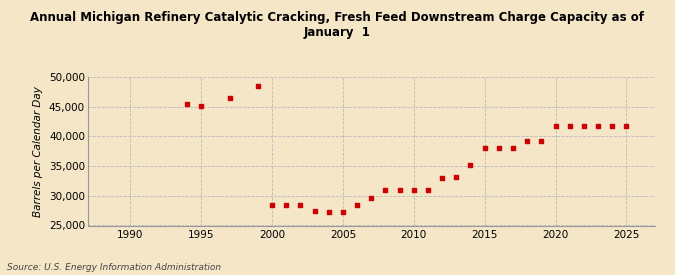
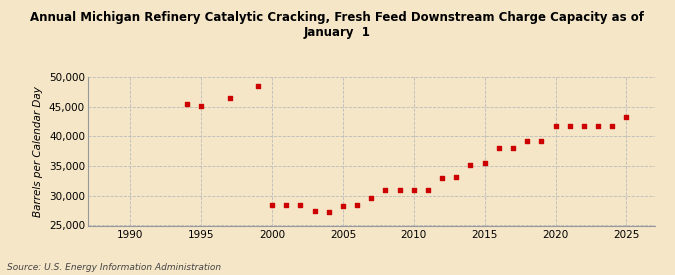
2005: 27,200 -> 28,200
2015: 38,000 -> 35,600
2025: 41,800 -> 43,200
